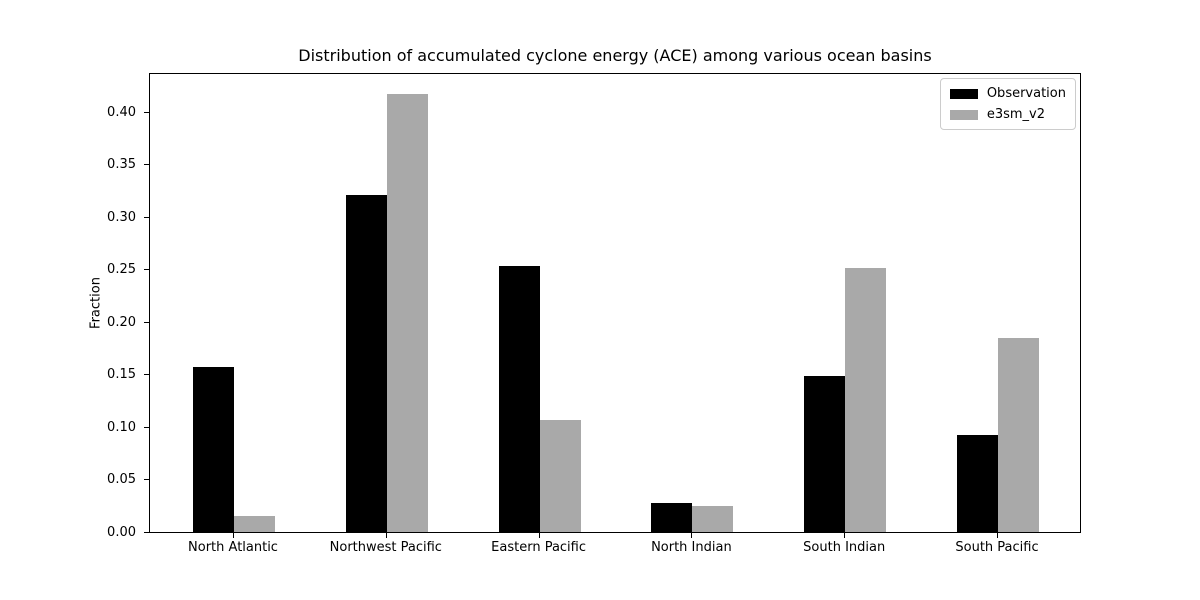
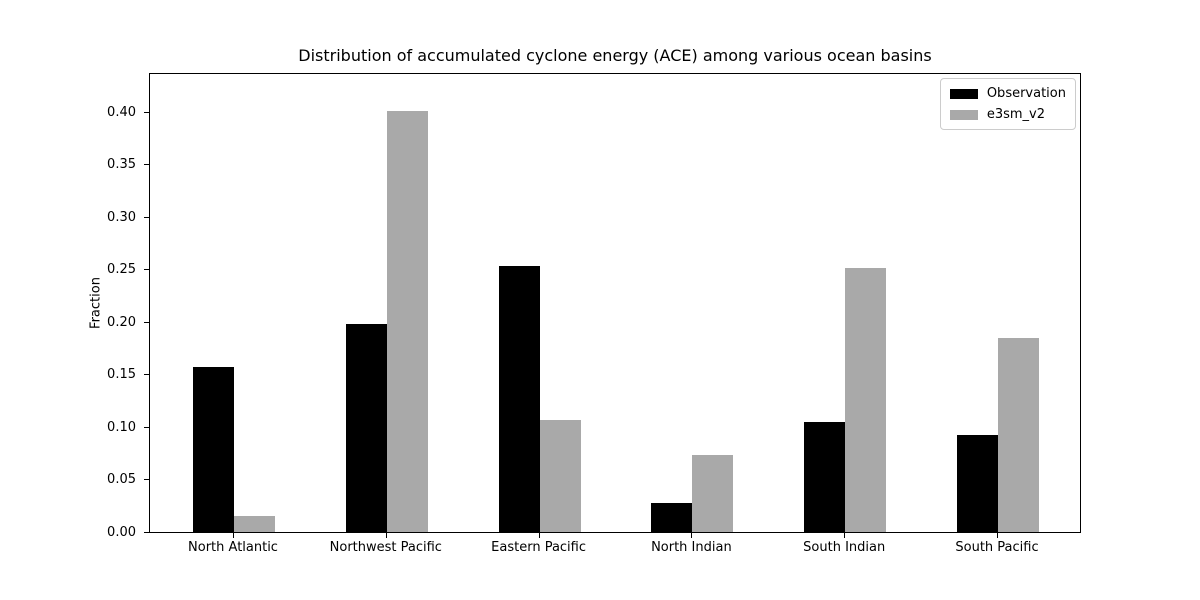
Observation/Northwest Pacific: 0.321 -> 0.198
e3sm_v2/Northwest Pacific: 0.417 -> 0.401
e3sm_v2/North Indian: 0.025 -> 0.073
Observation/South Indian: 0.149 -> 0.105
